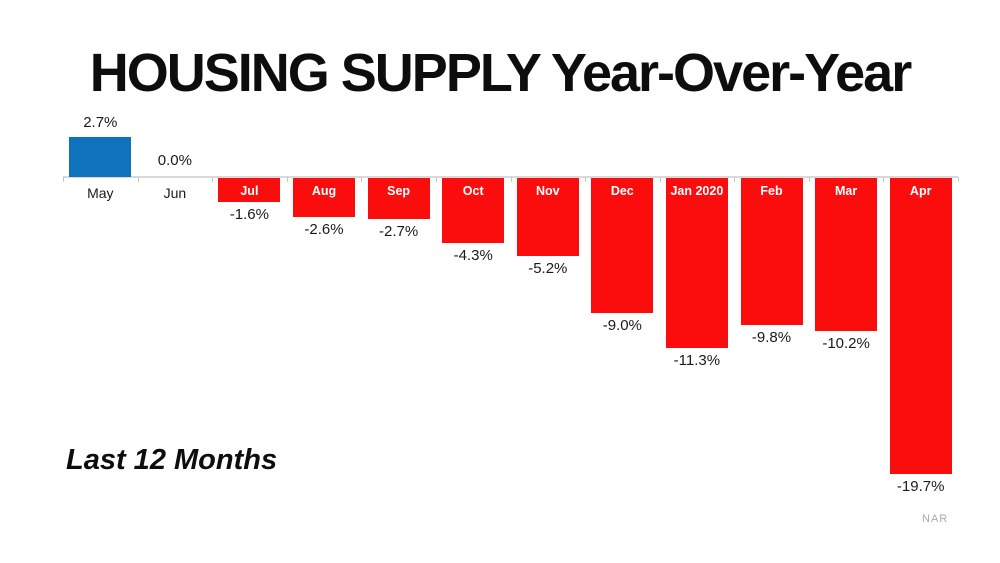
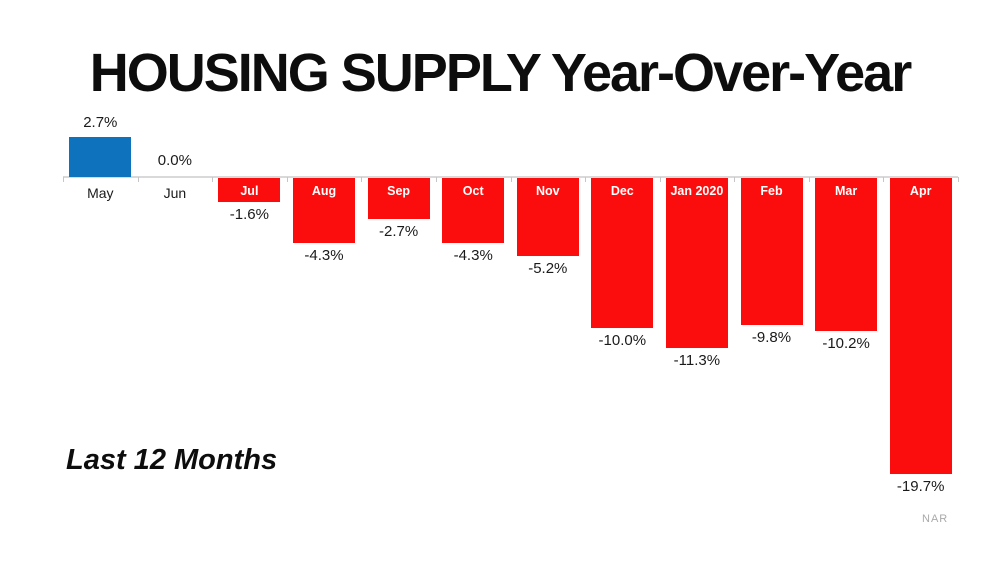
Aug: -2.6% -> -4.3%
Dec: -9.0% -> -10.0%
